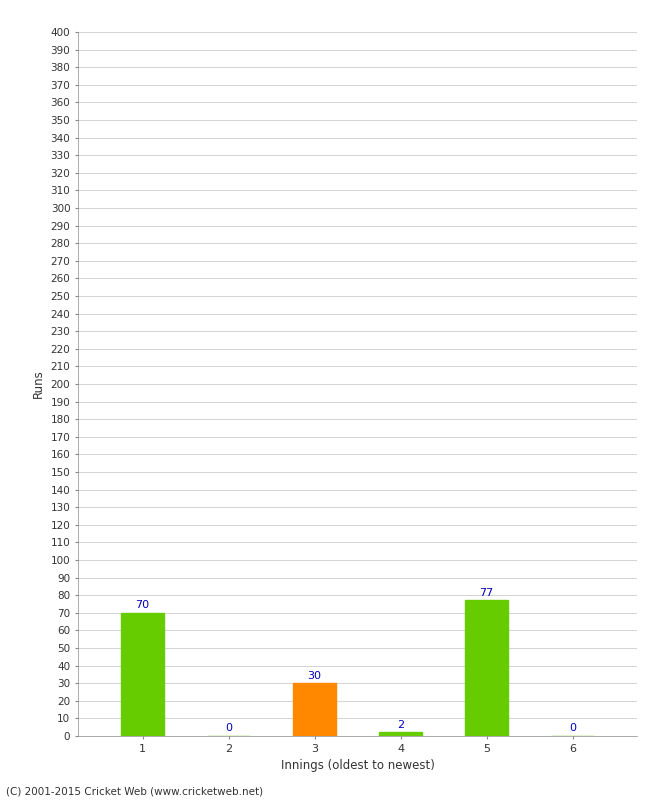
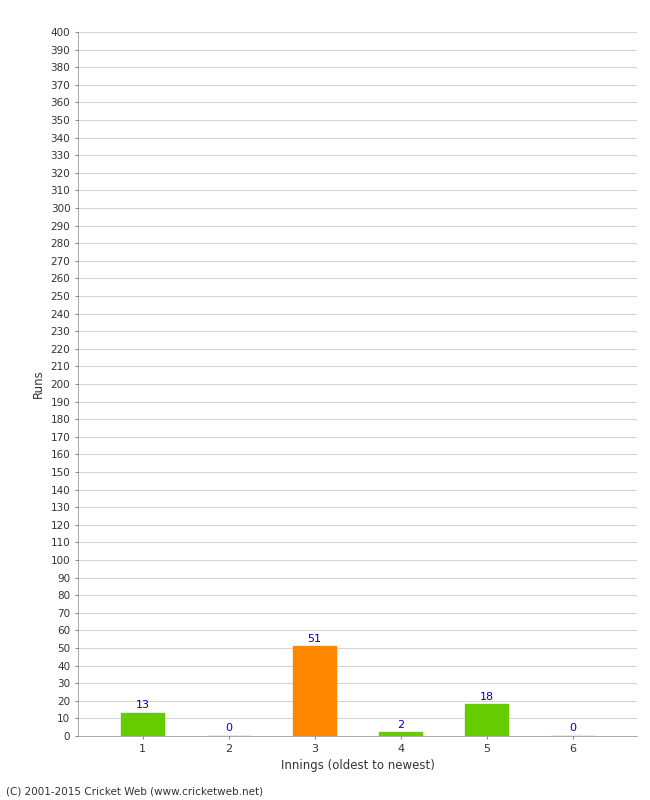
1: 70 -> 13
3: 30 -> 51
5: 77 -> 18
